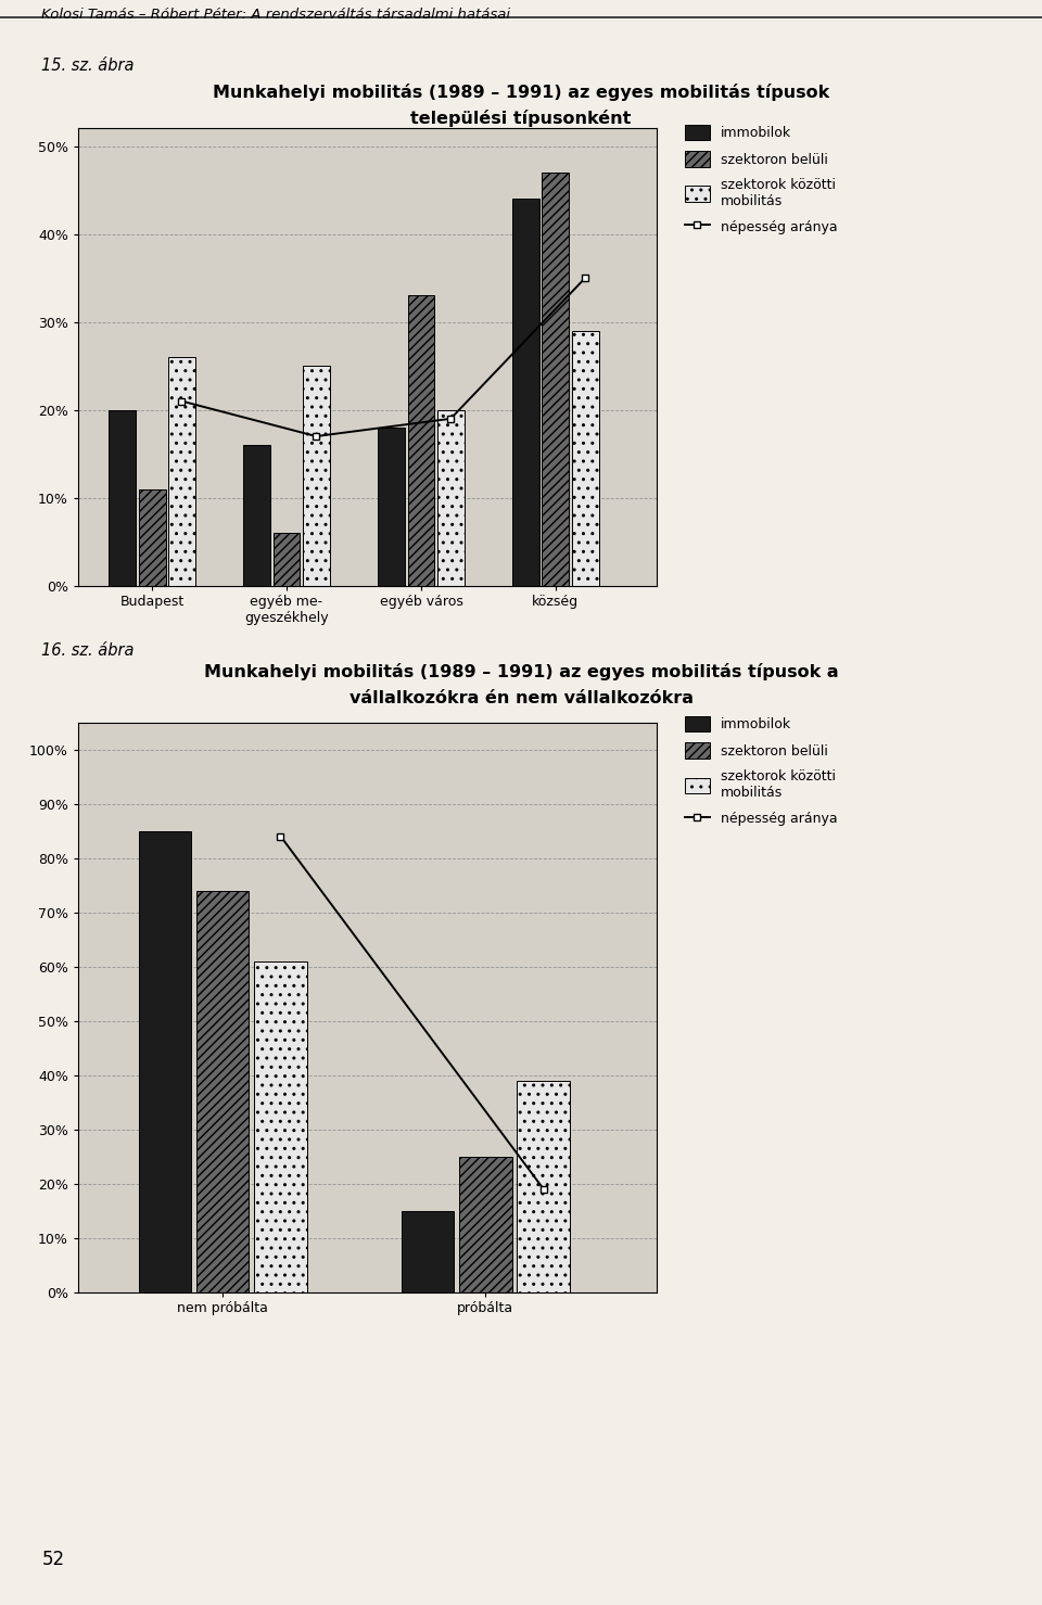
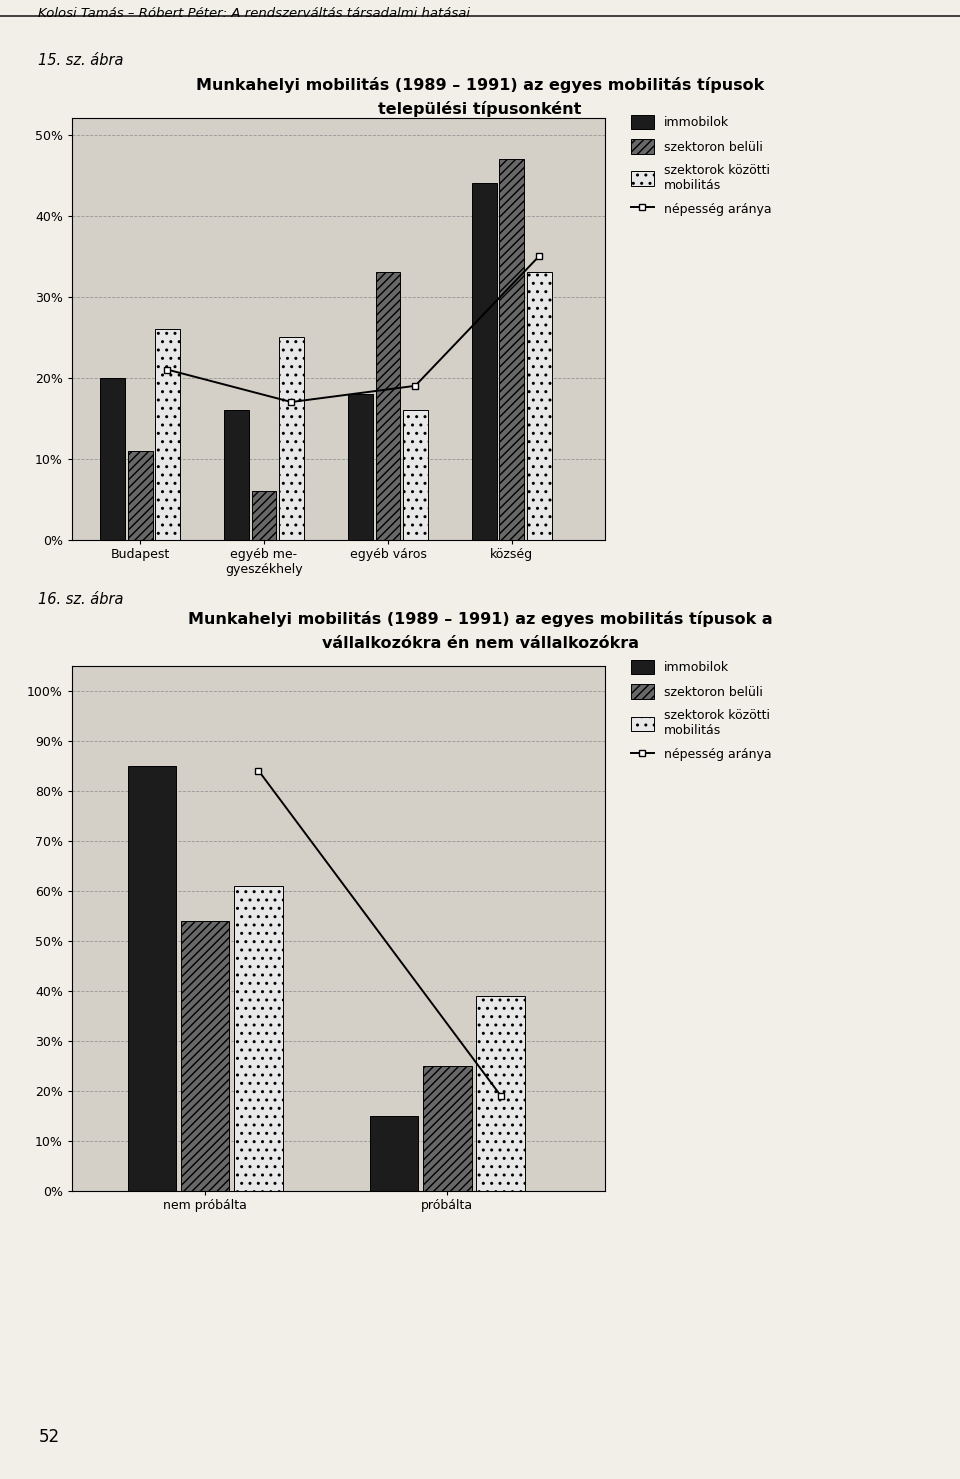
szektorok közötti mobilitás/egyéb város: 20% -> 16%
szektorok közötti mobilitás/község: 29% -> 33%
szektoron belüli/nem próbálta: 74% -> 54%
